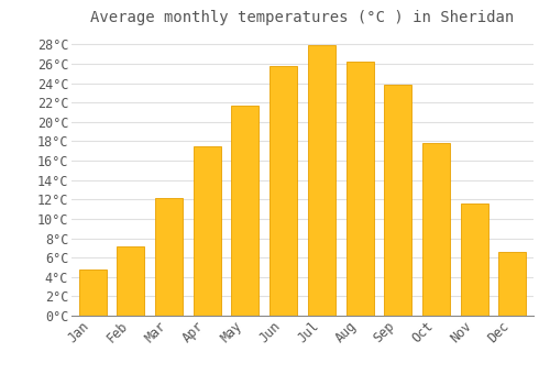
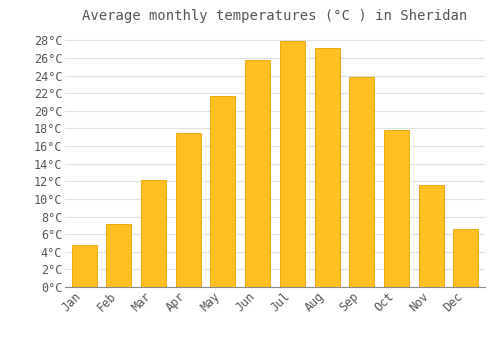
Aug: 26.2°C -> 27.1°C
